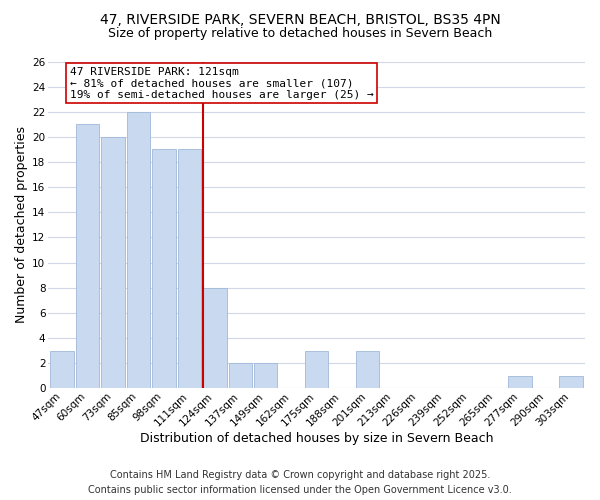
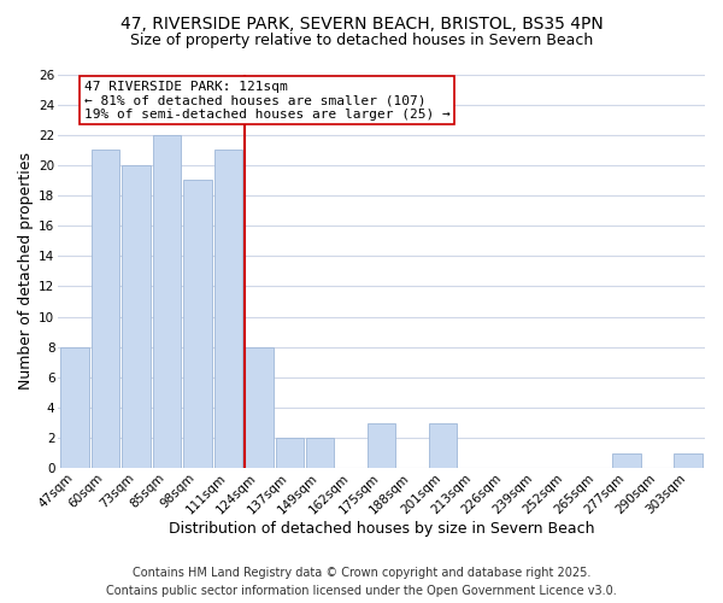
47sqm: 3 -> 8
111sqm: 19 -> 21
